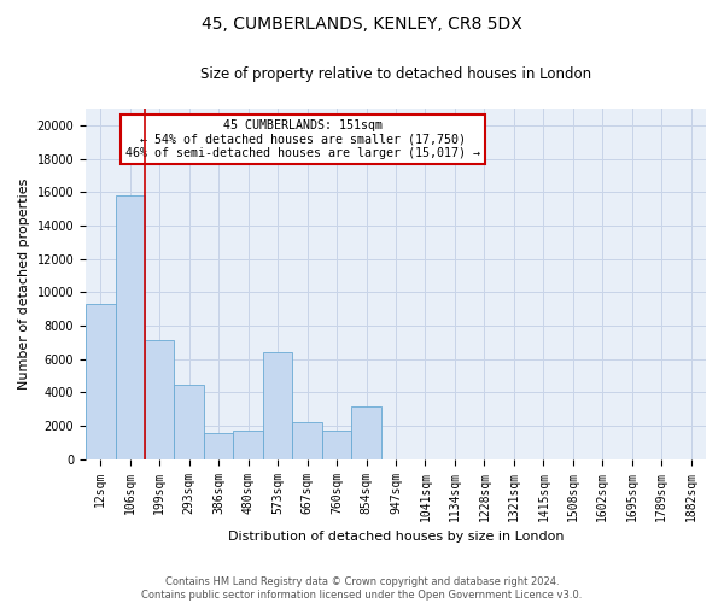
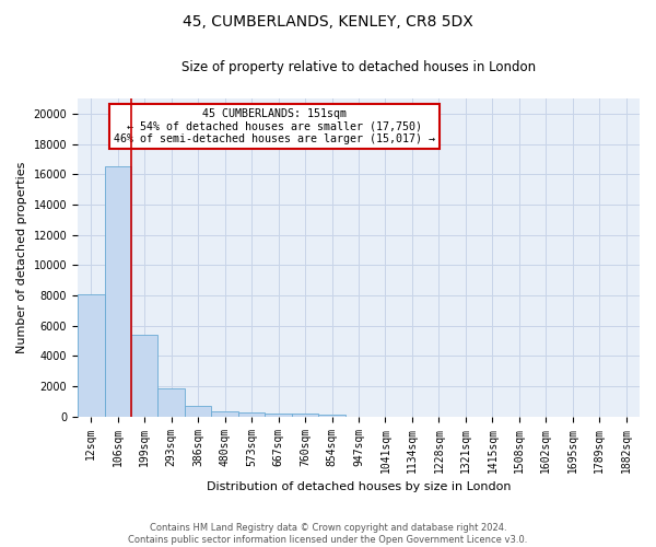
12sqm: 9300 -> 8000
106sqm: 15800 -> 16500
199sqm: 7100 -> 5400
293sqm: 4500 -> 1800
386sqm: 1600 -> 700
480sqm: 1700 -> 400
573sqm: 6400 -> 300
667sqm: 2200 -> 200
760sqm: 1700 -> 200
854sqm: 3200 -> 200
